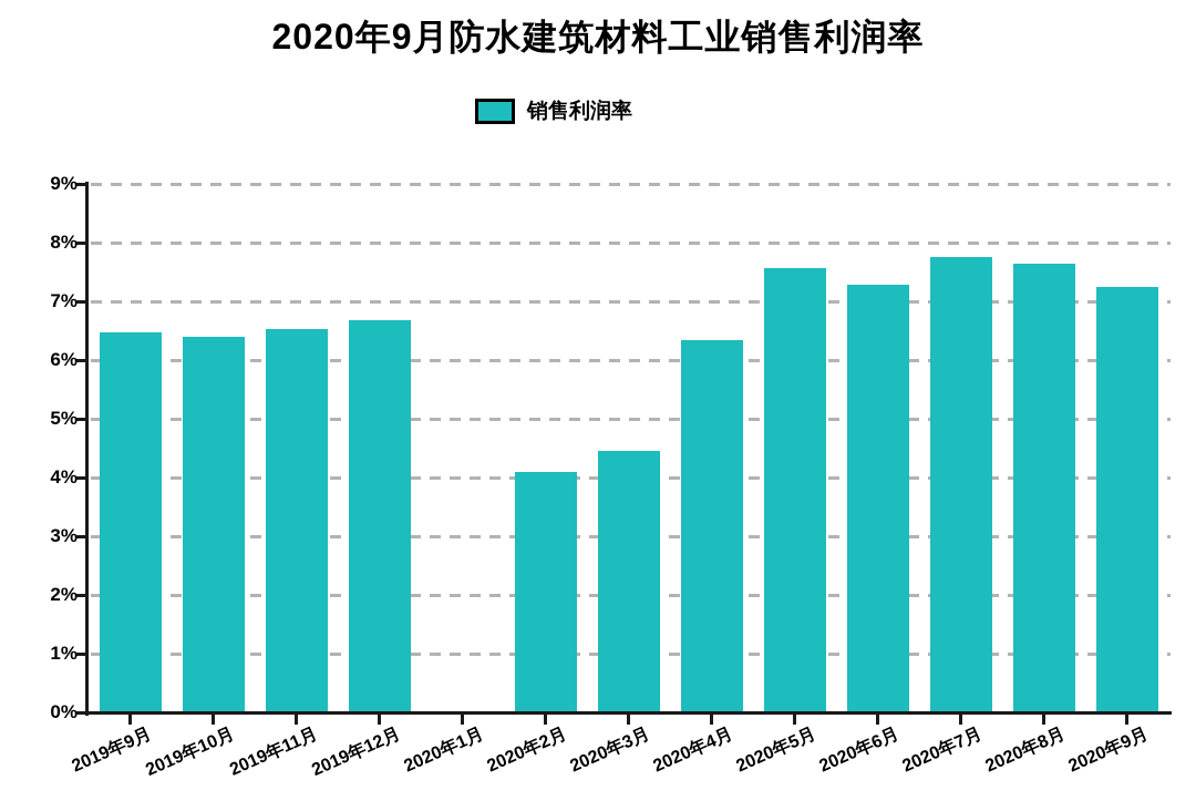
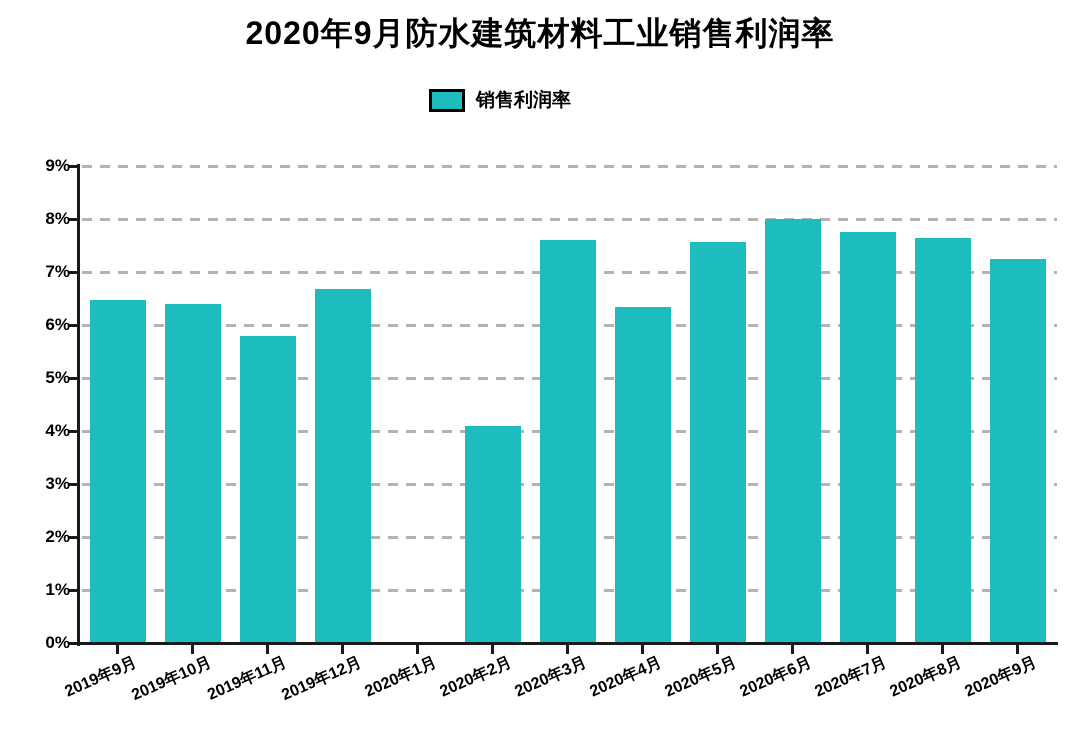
2019年11月: 6.5% -> 5.8%
2020年3月: 4.5% -> 7.6%
2020年6月: 7.3% -> 8.0%
